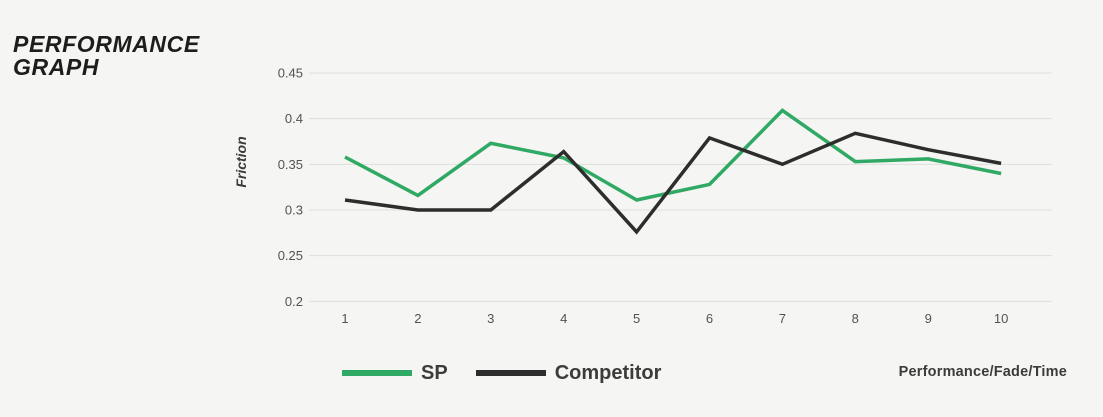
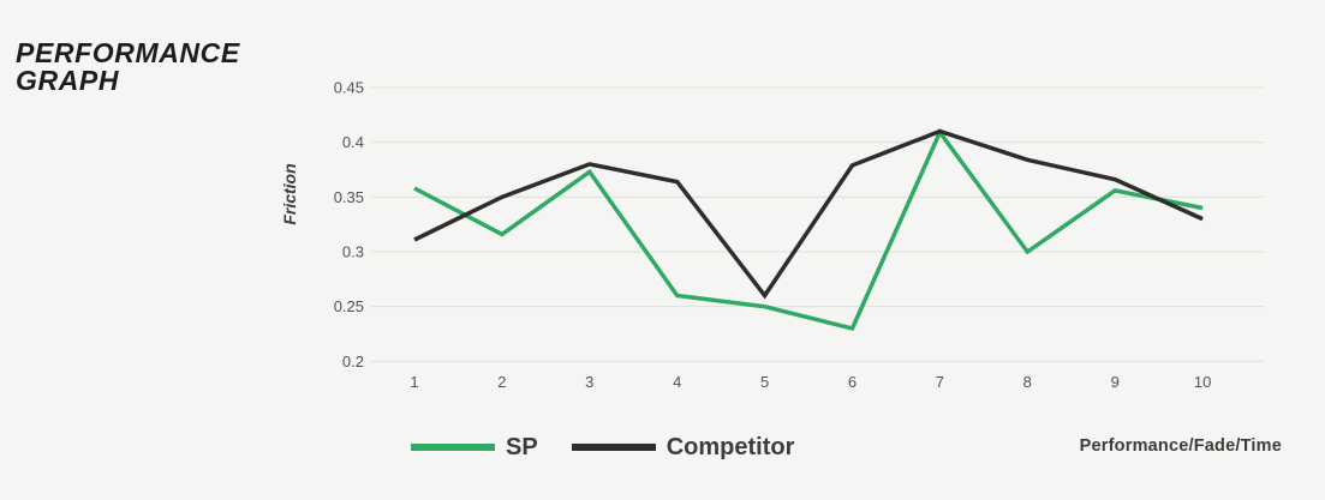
Competitor/2: 0.30 -> 0.35
Competitor/3: 0.30 -> 0.38
SP/4: 0.36 -> 0.26
SP/5: 0.31 -> 0.25
Competitor/5: 0.28 -> 0.26
SP/6: 0.33 -> 0.23
Competitor/7: 0.35 -> 0.41
SP/8: 0.35 -> 0.30
Competitor/10: 0.35 -> 0.33
